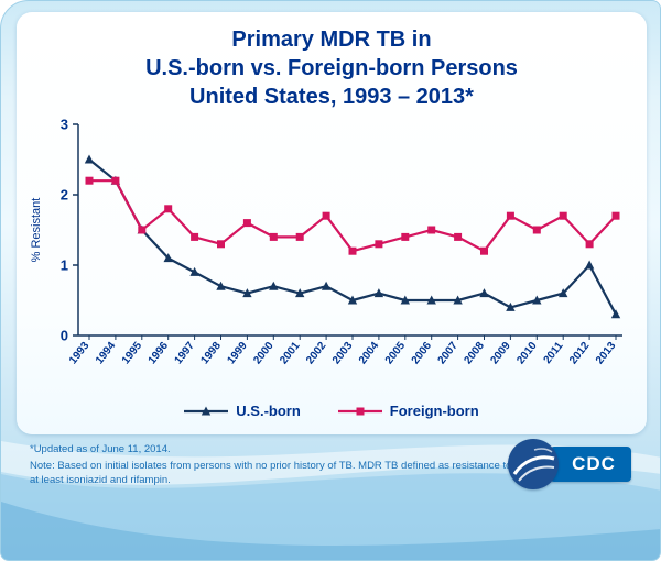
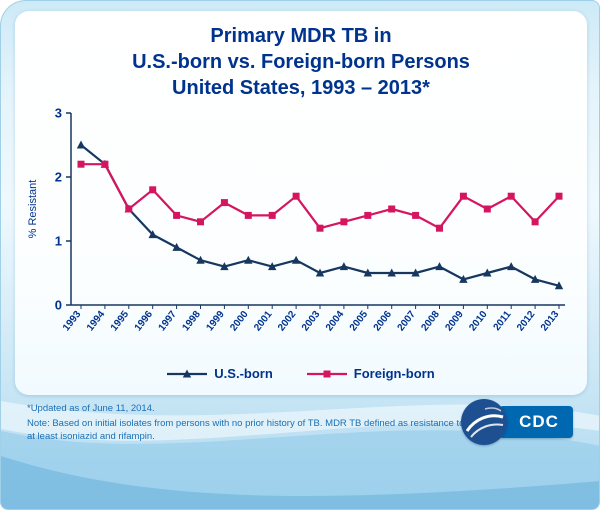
U.S.-born/2012: 1.0 -> 0.4
